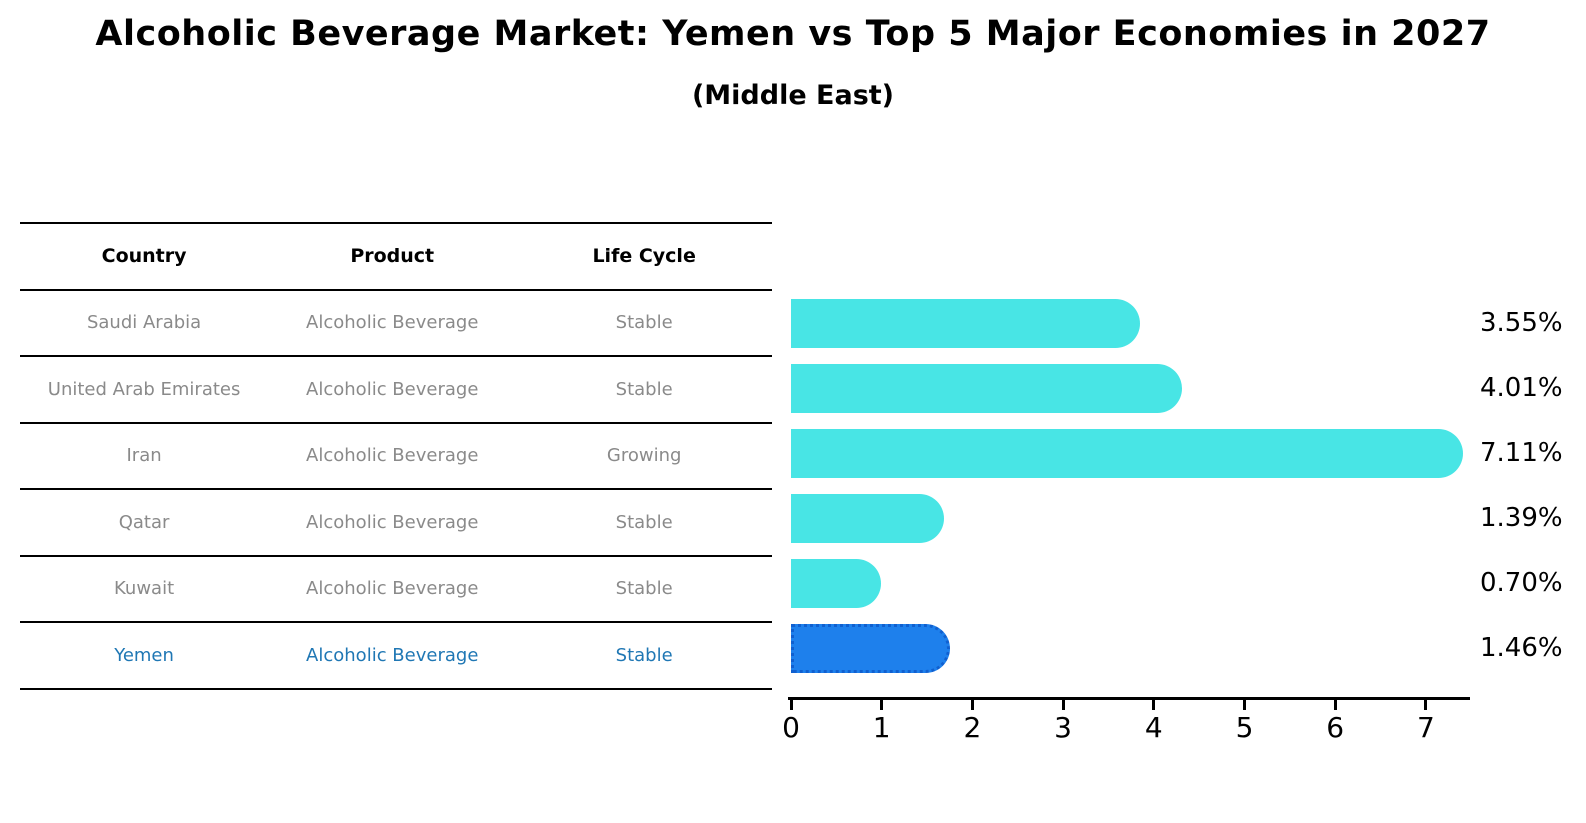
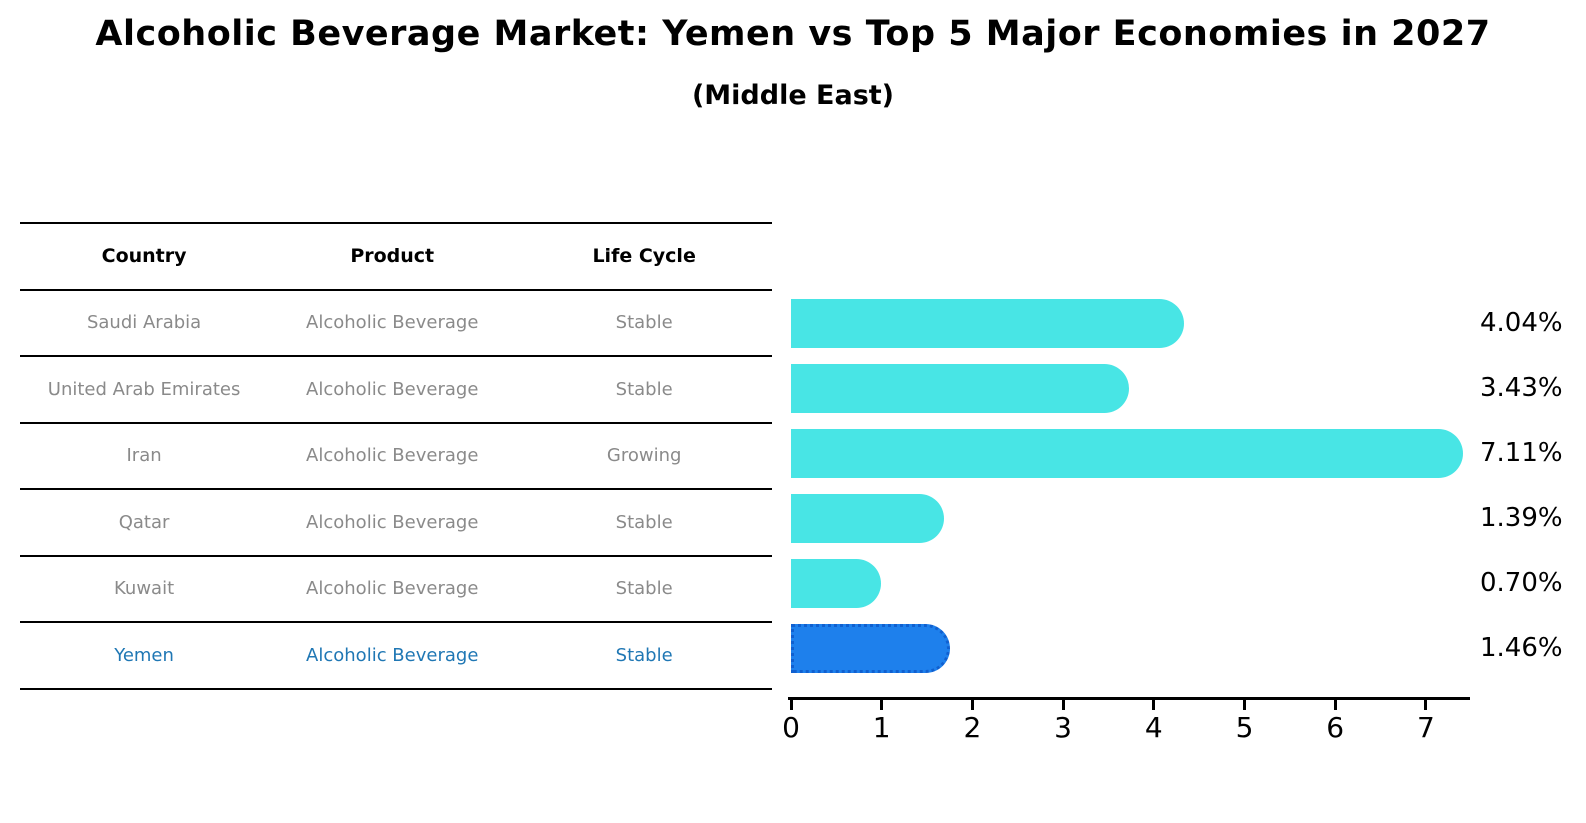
Saudi Arabia: 3.55% -> 4.04%
United Arab Emirates: 4.01% -> 3.43%
